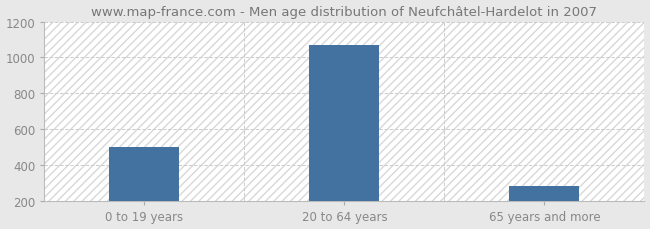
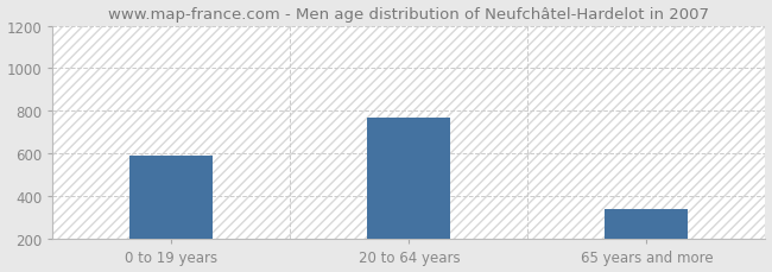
0 to 19 years: 500 -> 590
20 to 64 years: 1070 -> 770
65 years and more: 280 -> 340
